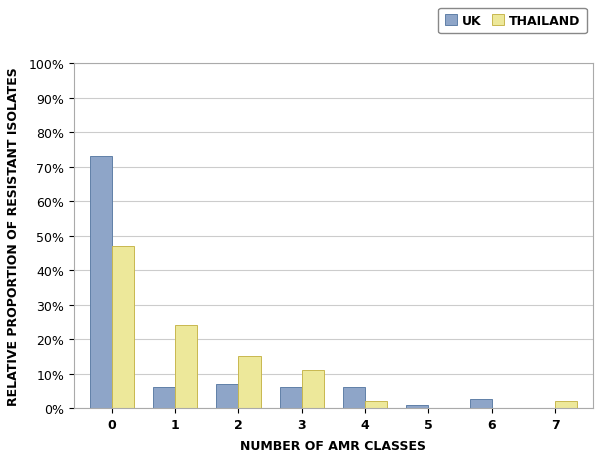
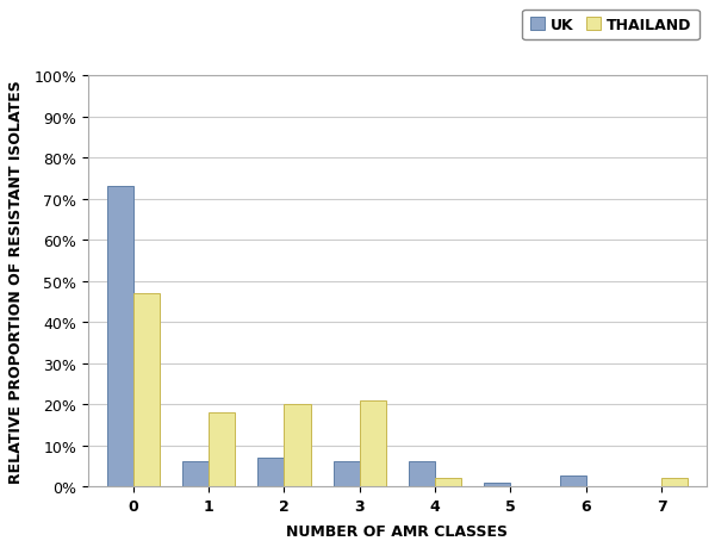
THAILAND/1: 24% -> 18%
THAILAND/2: 15% -> 20%
THAILAND/3: 11% -> 21%
